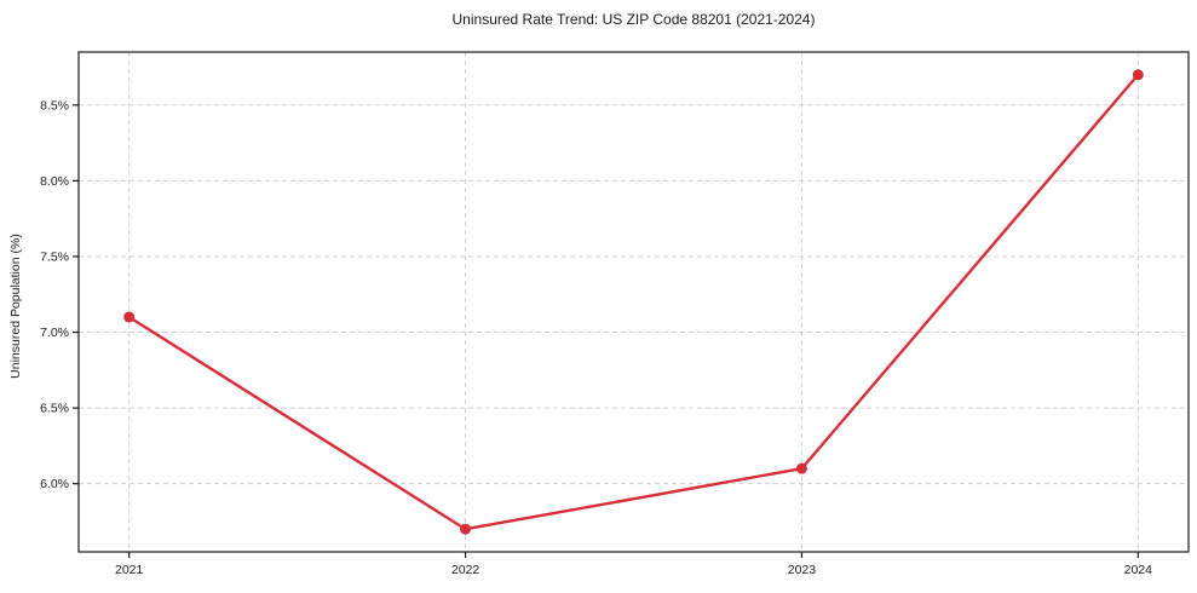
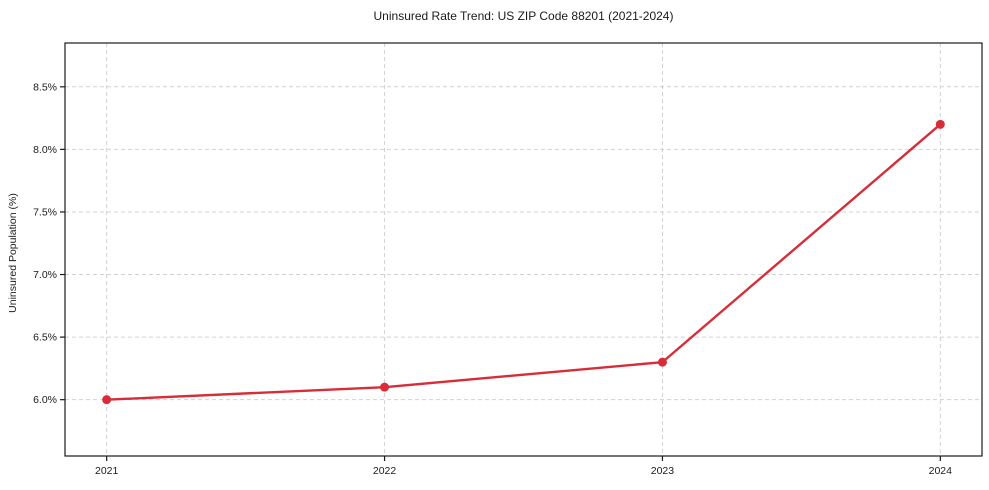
2021: 7.1% -> 6.0%
2022: 5.7% -> 6.1%
2023: 6.1% -> 6.3%
2024: 8.7% -> 8.2%
